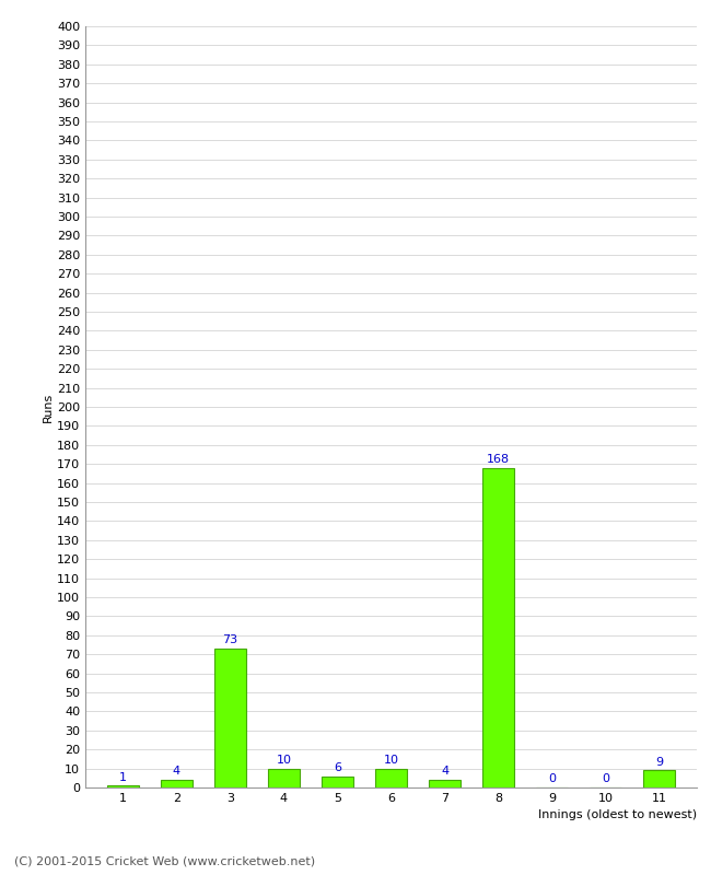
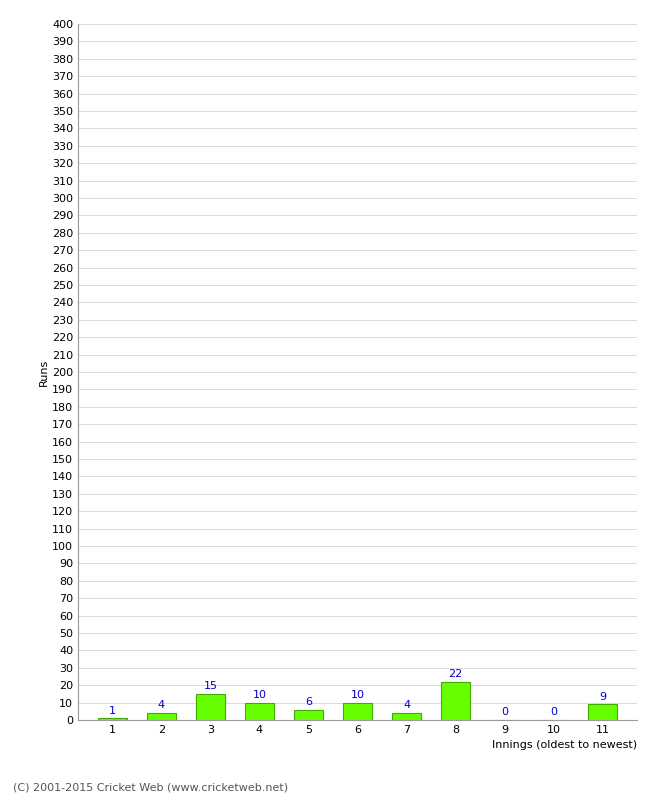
3: 73 -> 15
8: 168 -> 22
